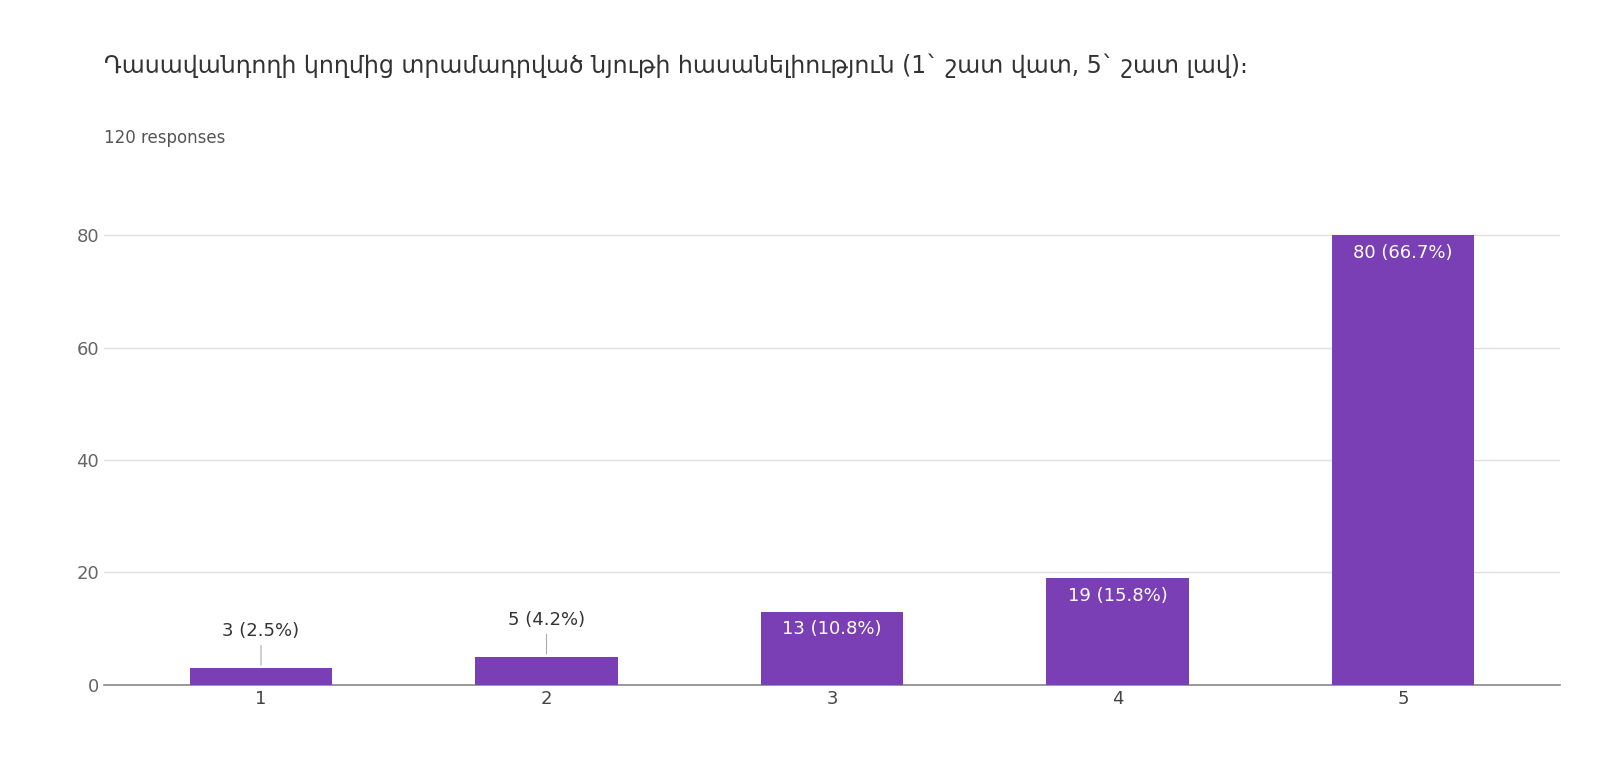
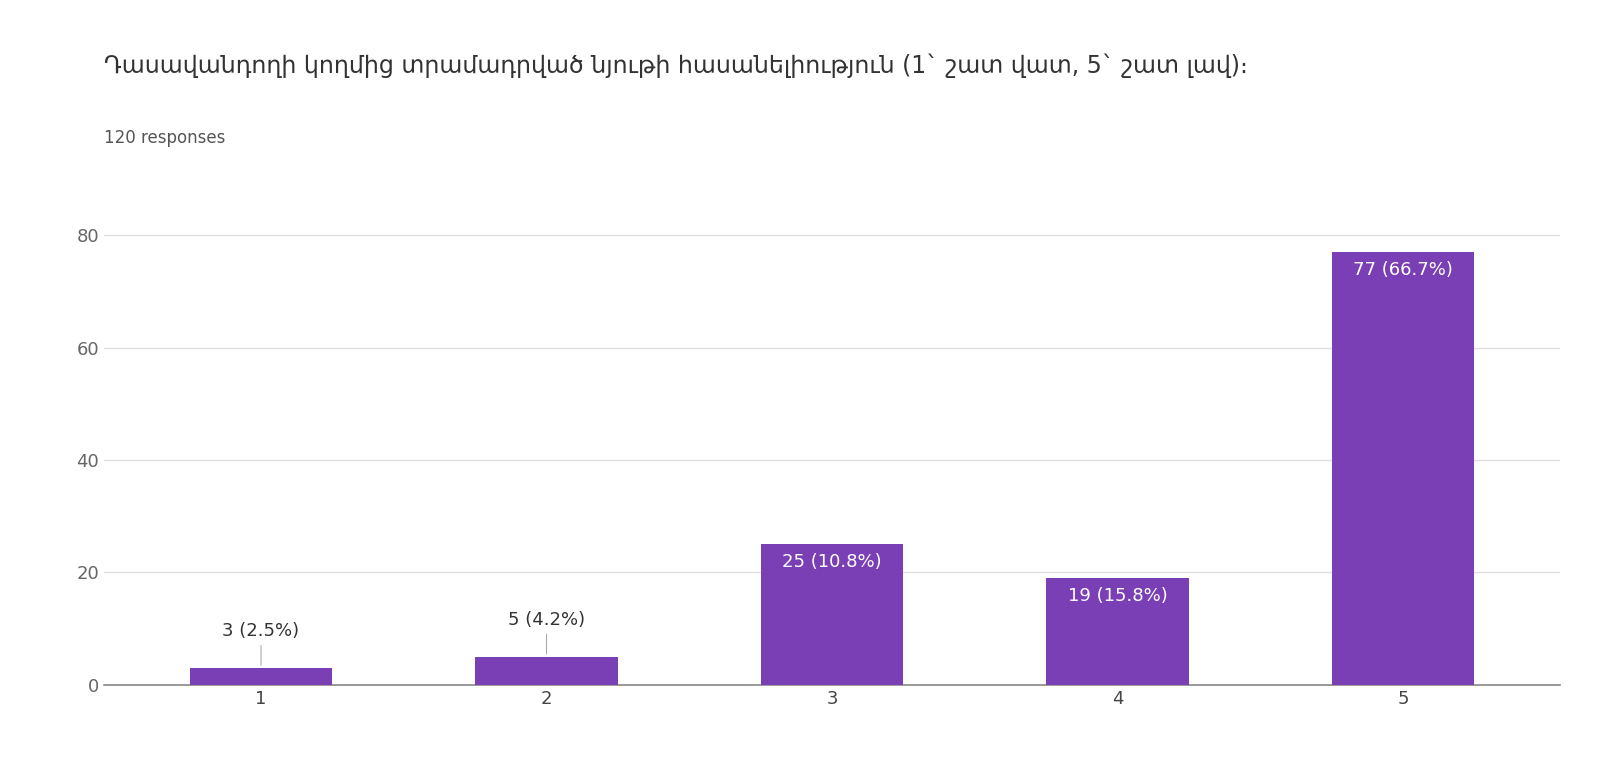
3: 13 -> 25
5: 80 -> 77
